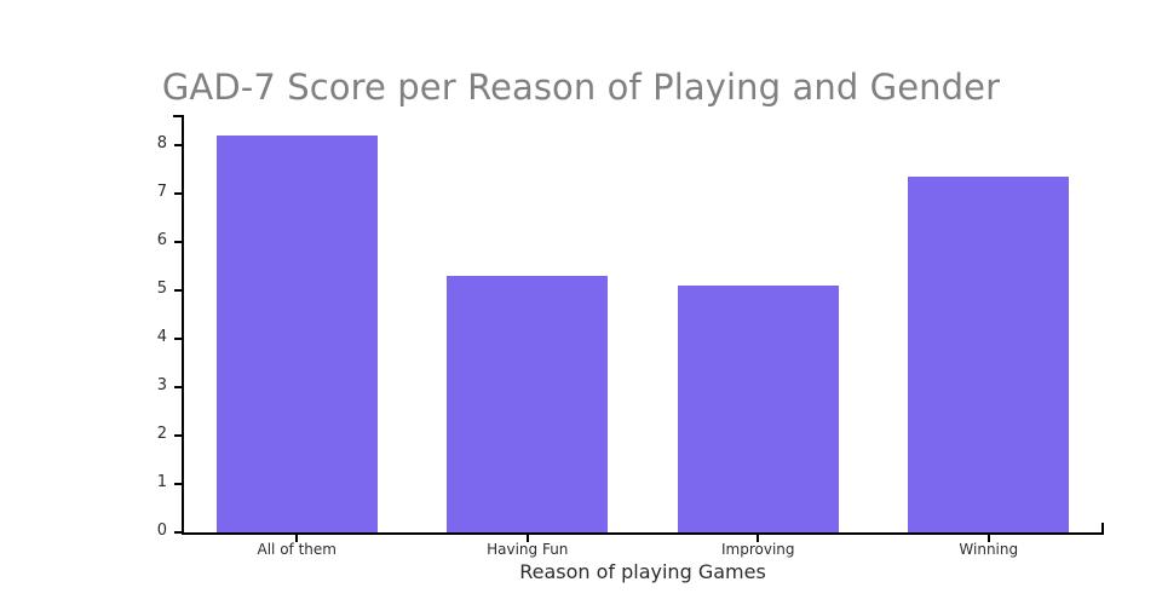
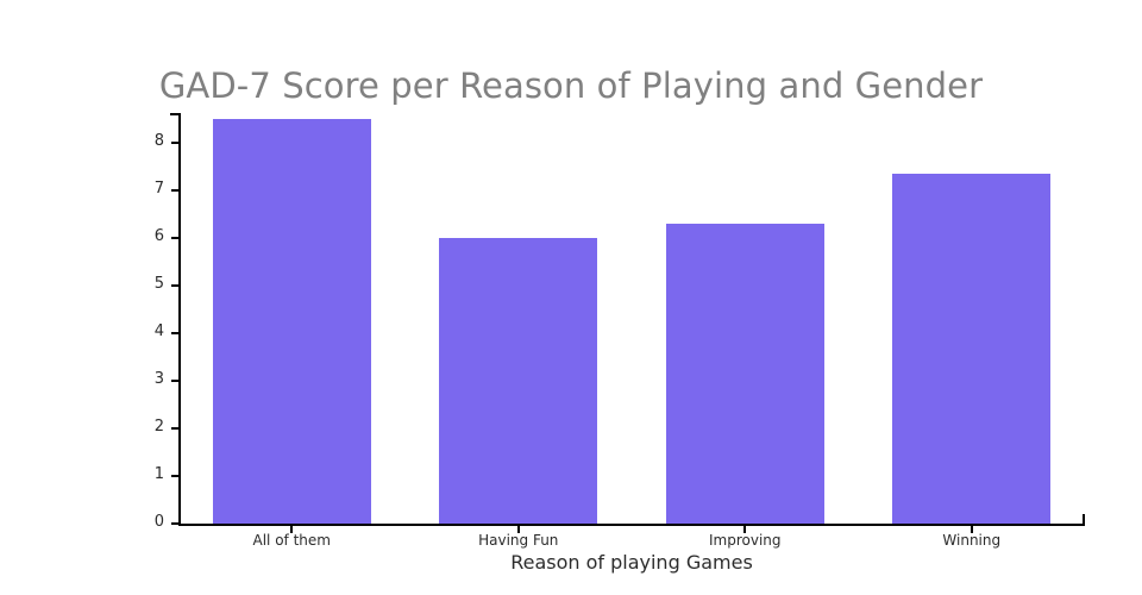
All of them: 8.2 -> 8.5
Having Fun: 5.3 -> 6.0
Improving: 5.1 -> 6.3
